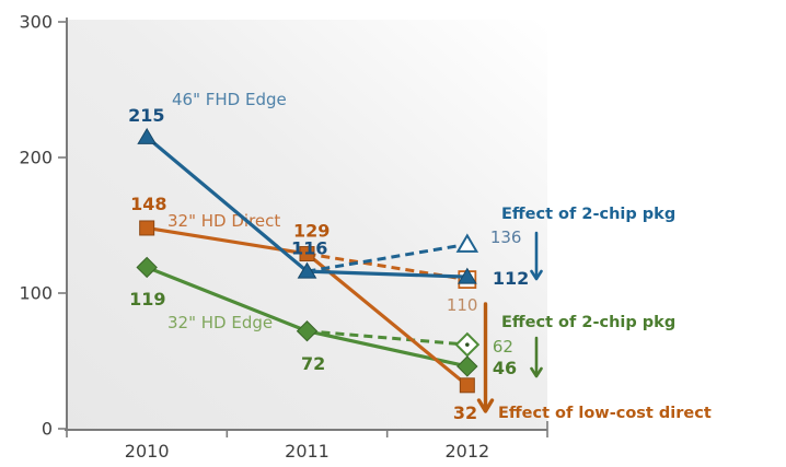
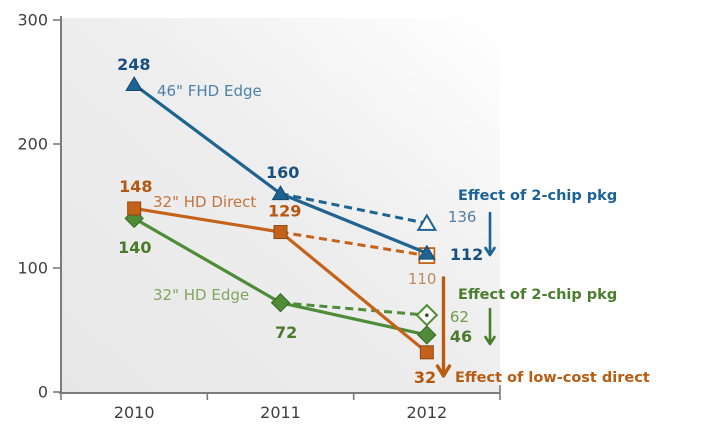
46" FHD Edge/2010: 215 -> 248
32" HD Edge/2010: 119 -> 140
46" FHD Edge/2011: 116 -> 160
